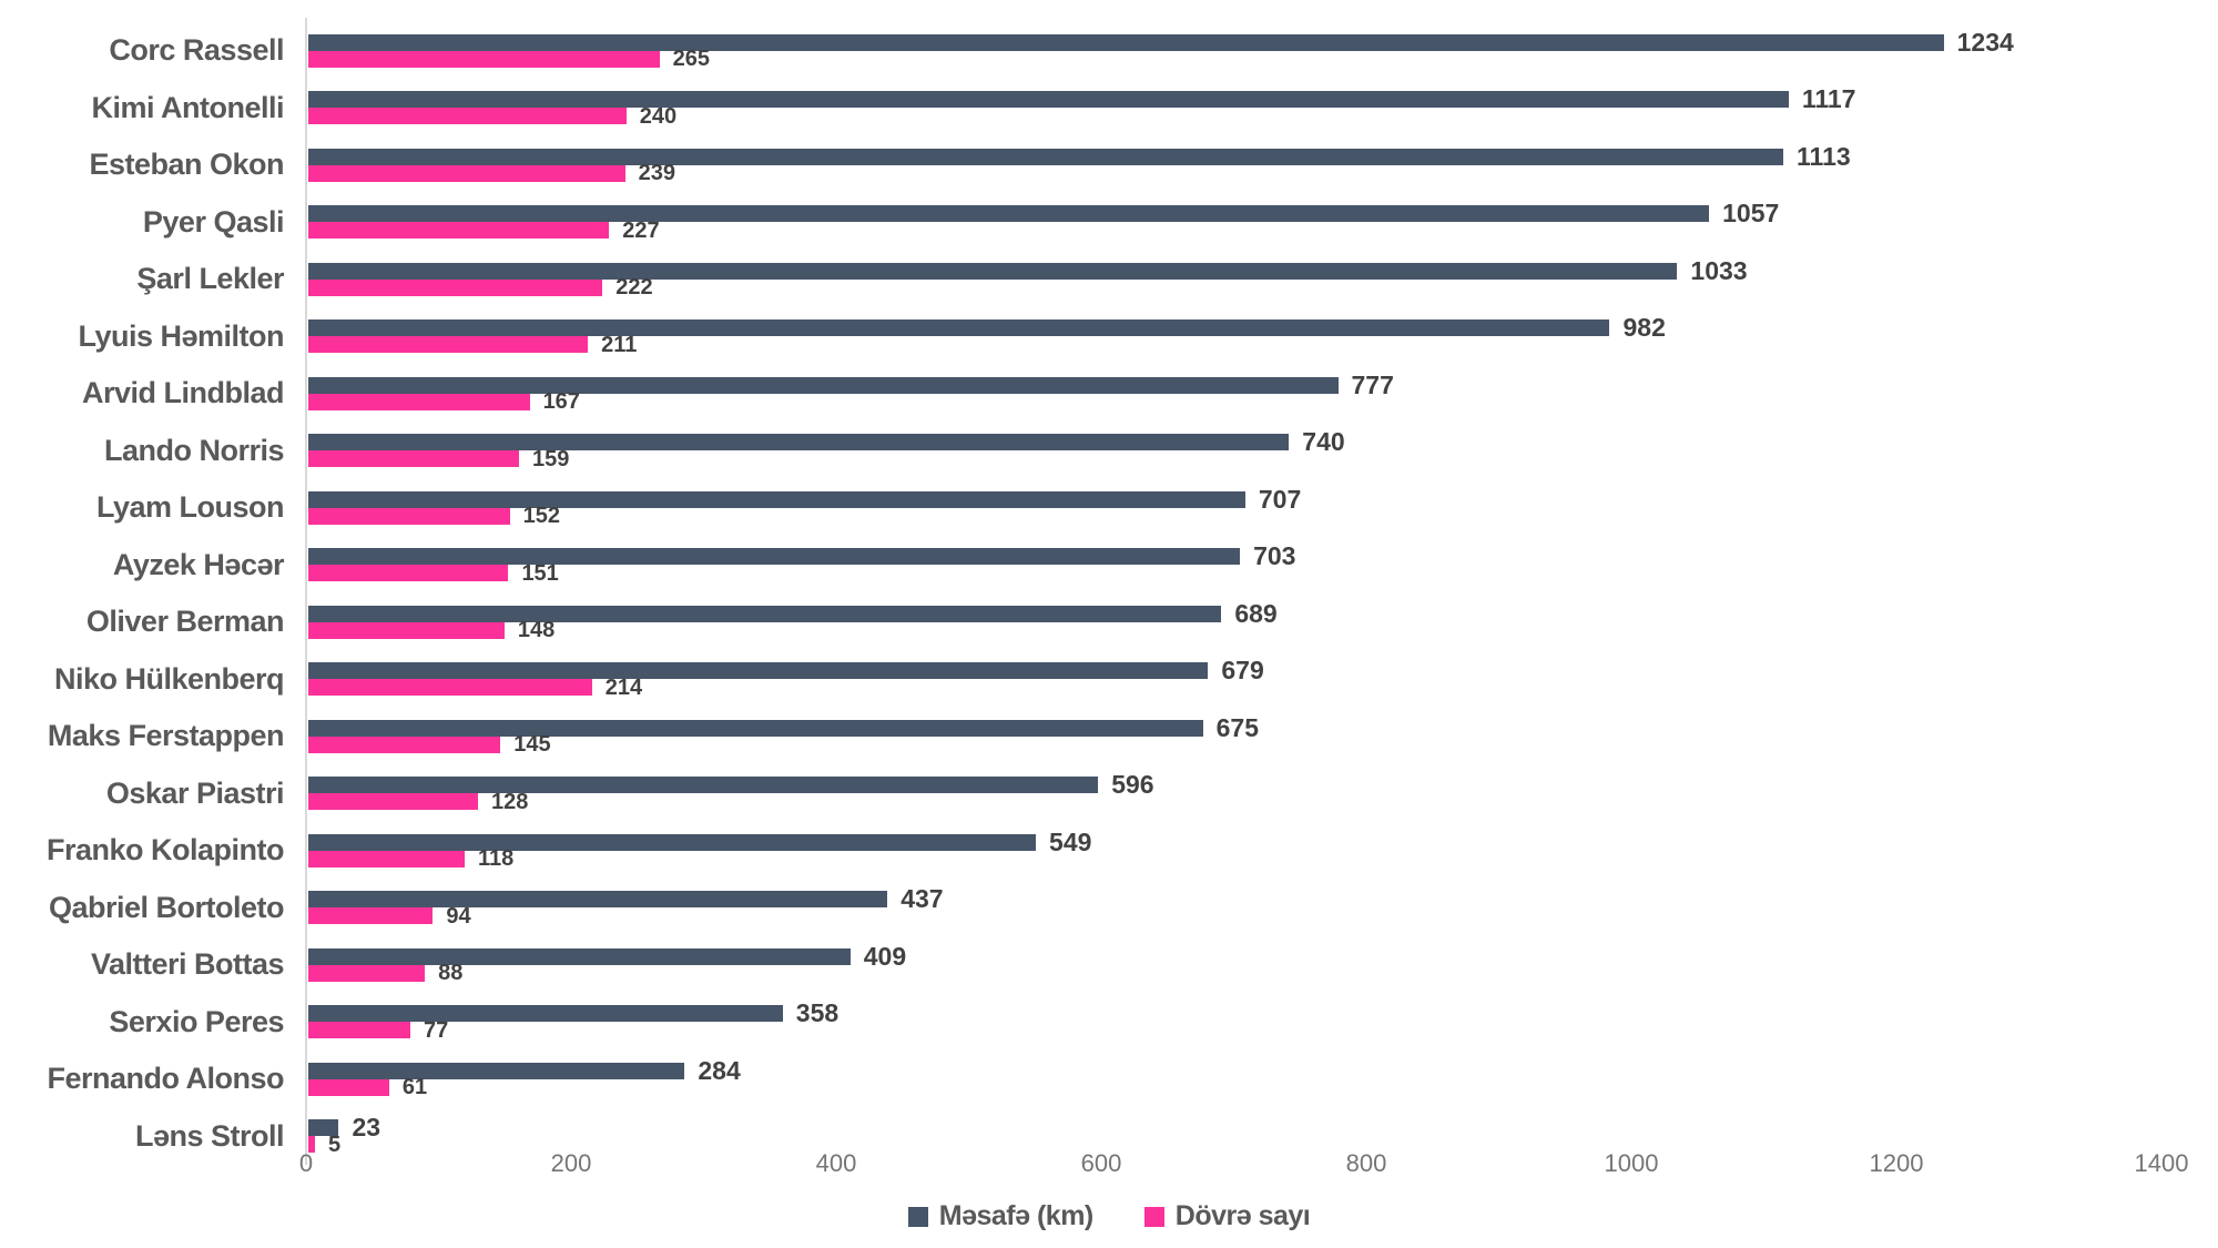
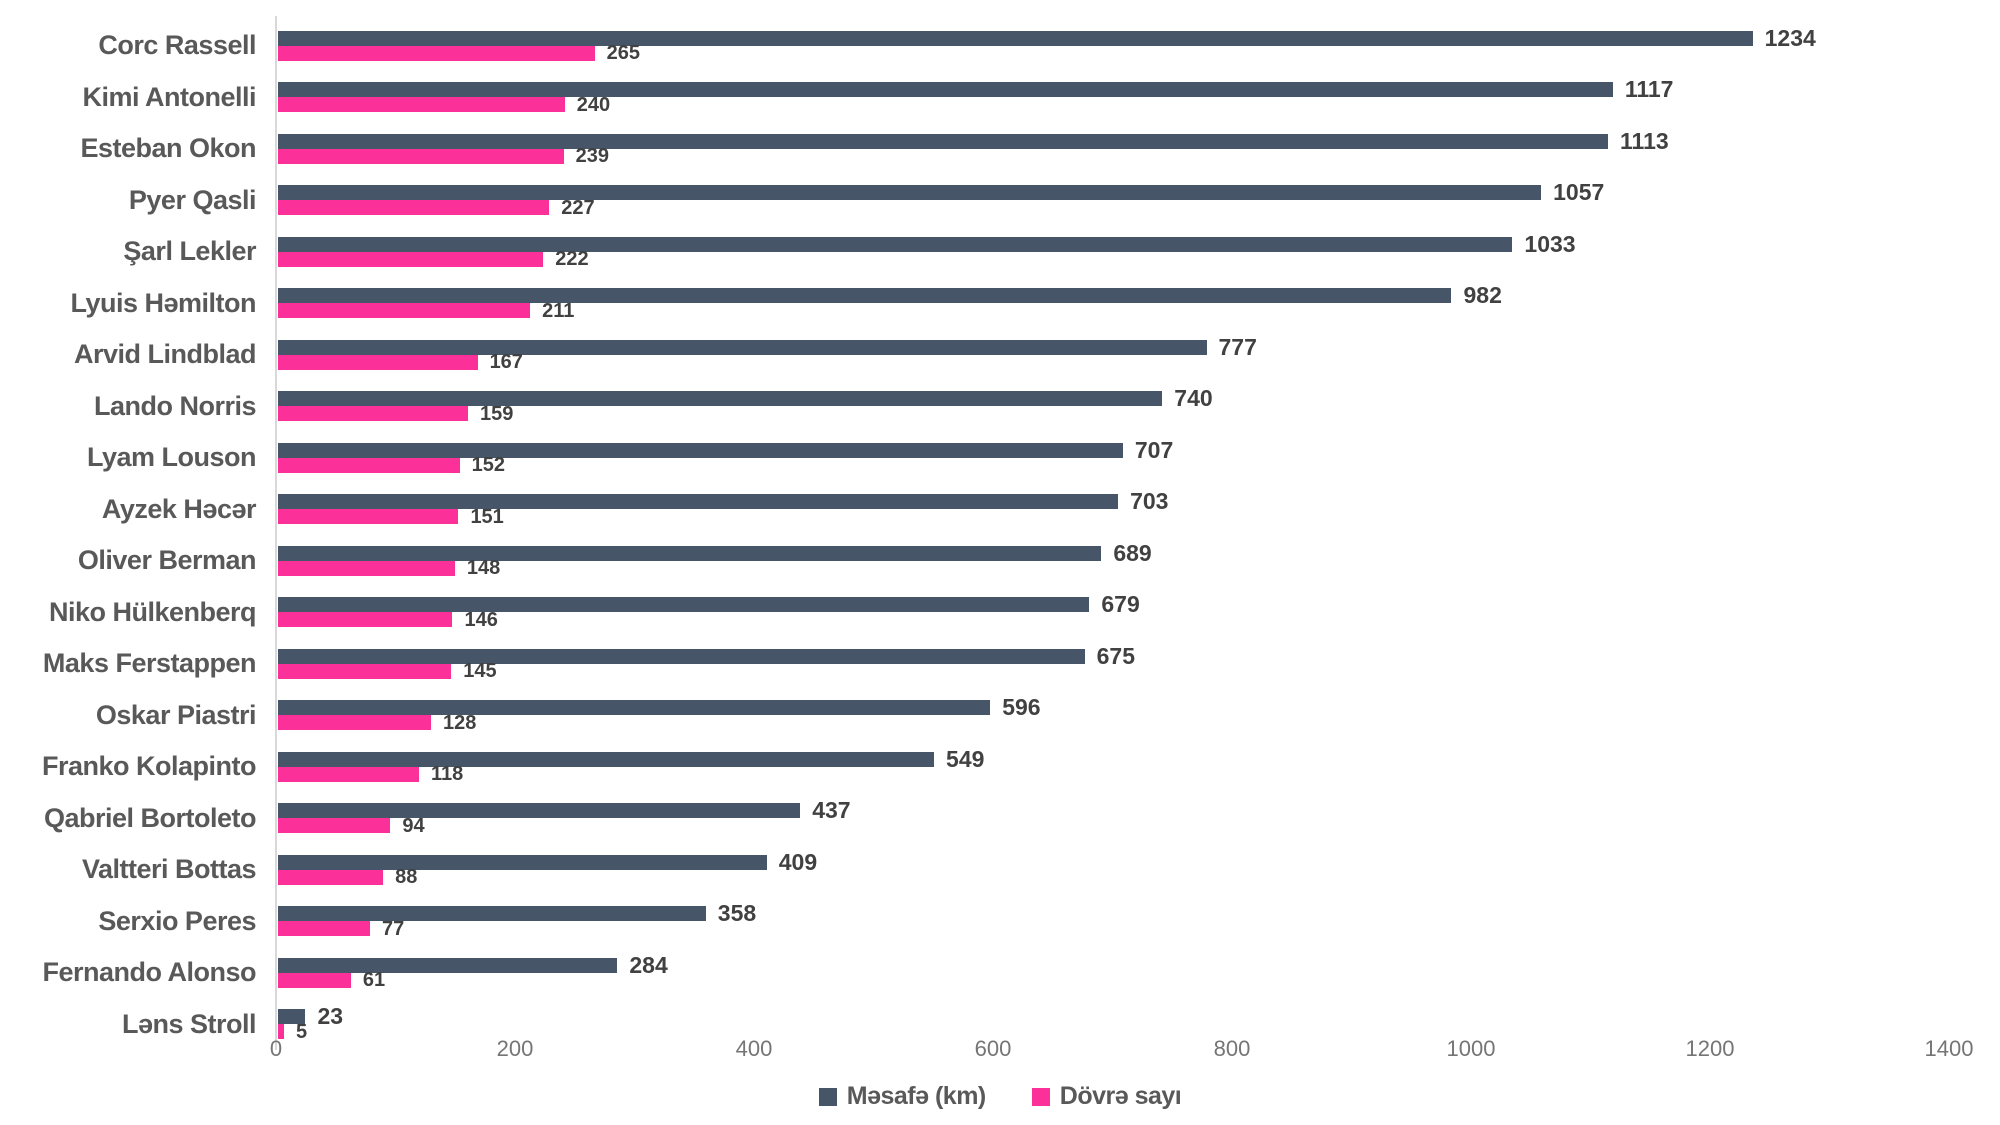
Dövrə sayı/Niko Hülkenberq: 214 -> 146
